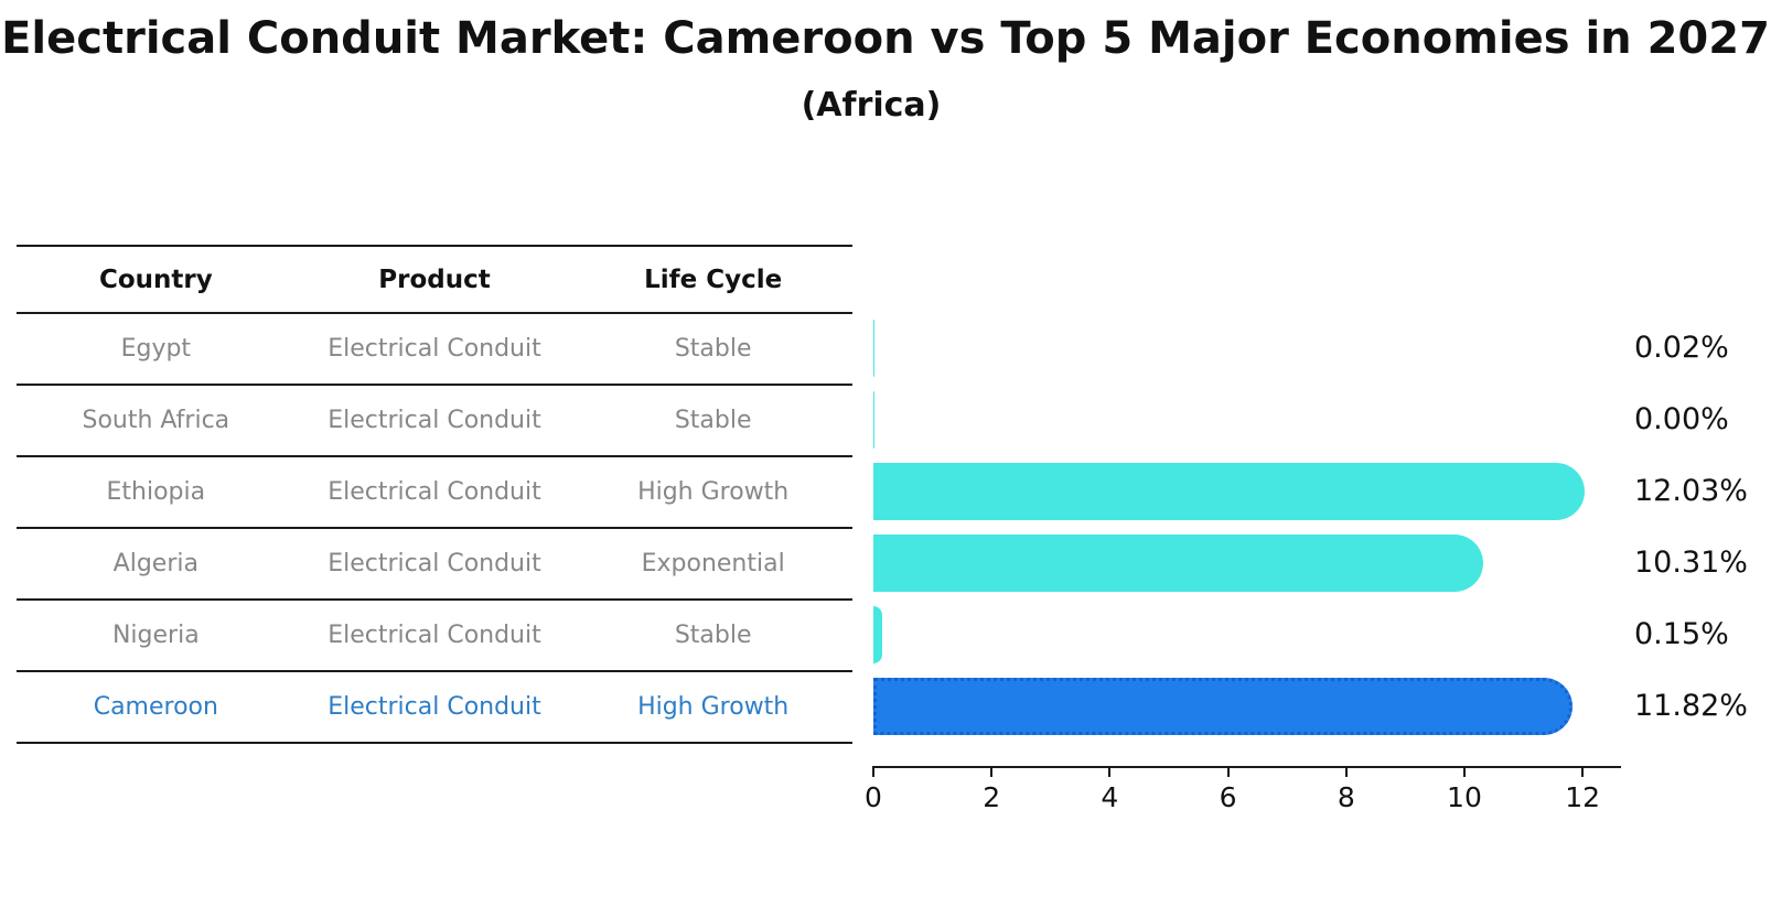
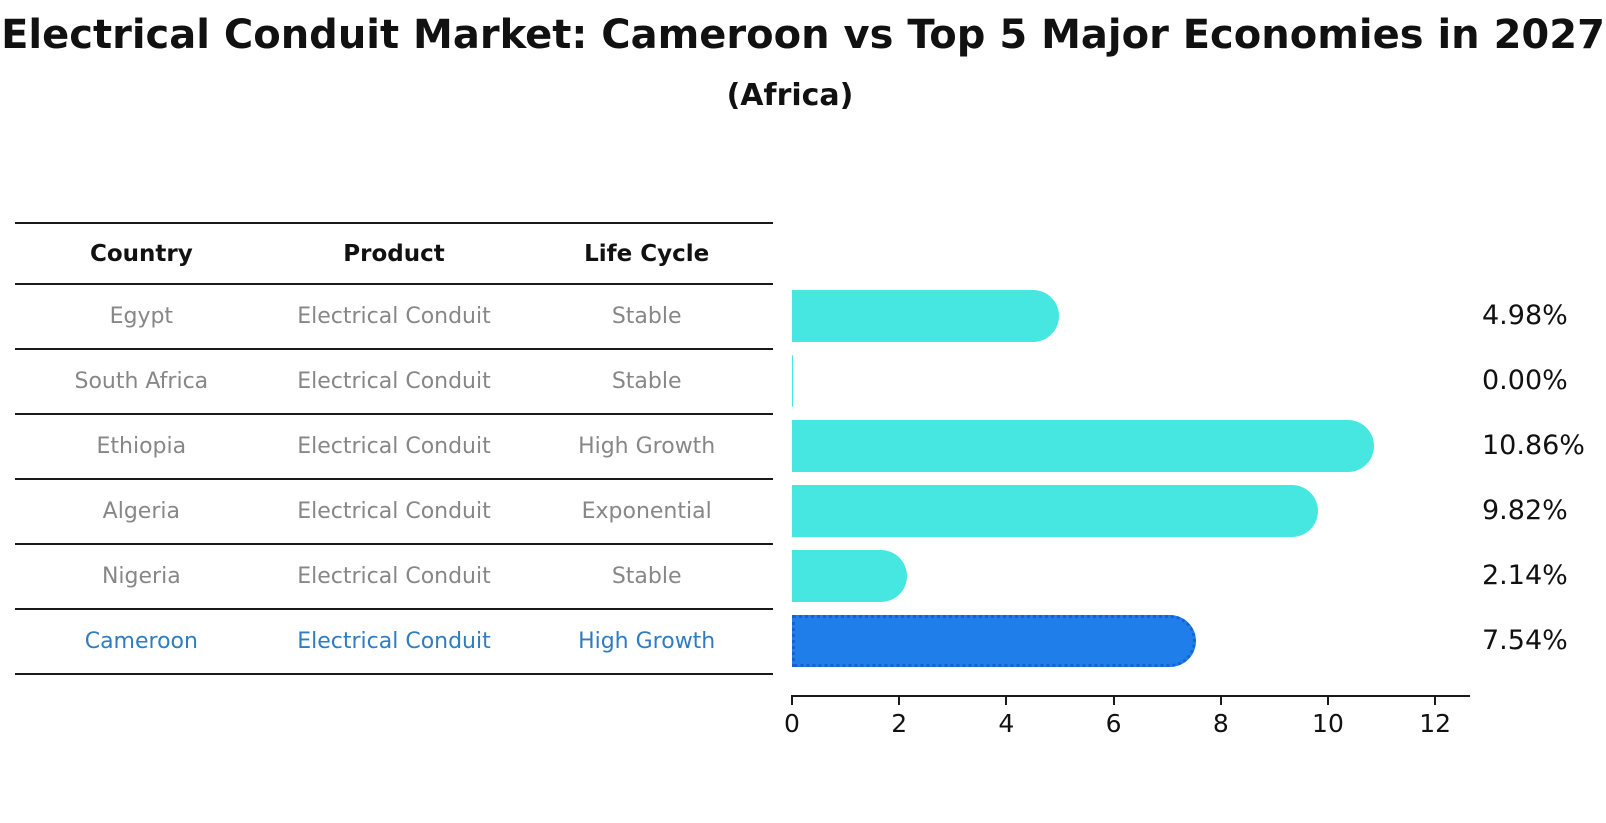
Egypt: 0.02% -> 4.98%
Ethiopia: 12.03% -> 10.86%
Algeria: 10.31% -> 9.82%
Nigeria: 0.15% -> 2.14%
Cameroon: 11.82% -> 7.54%
